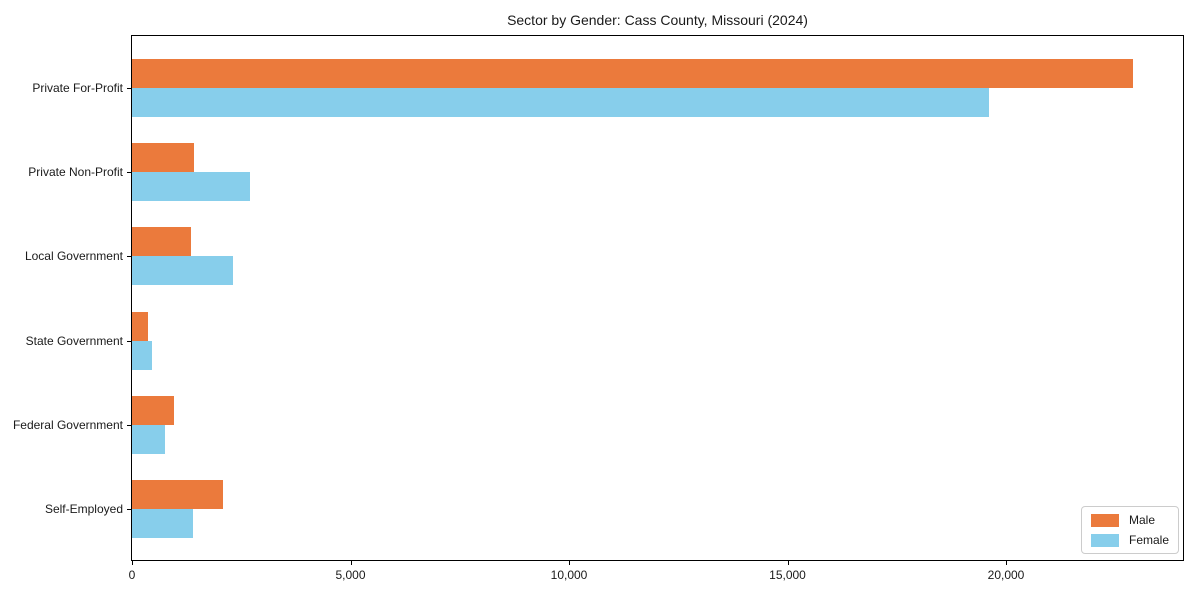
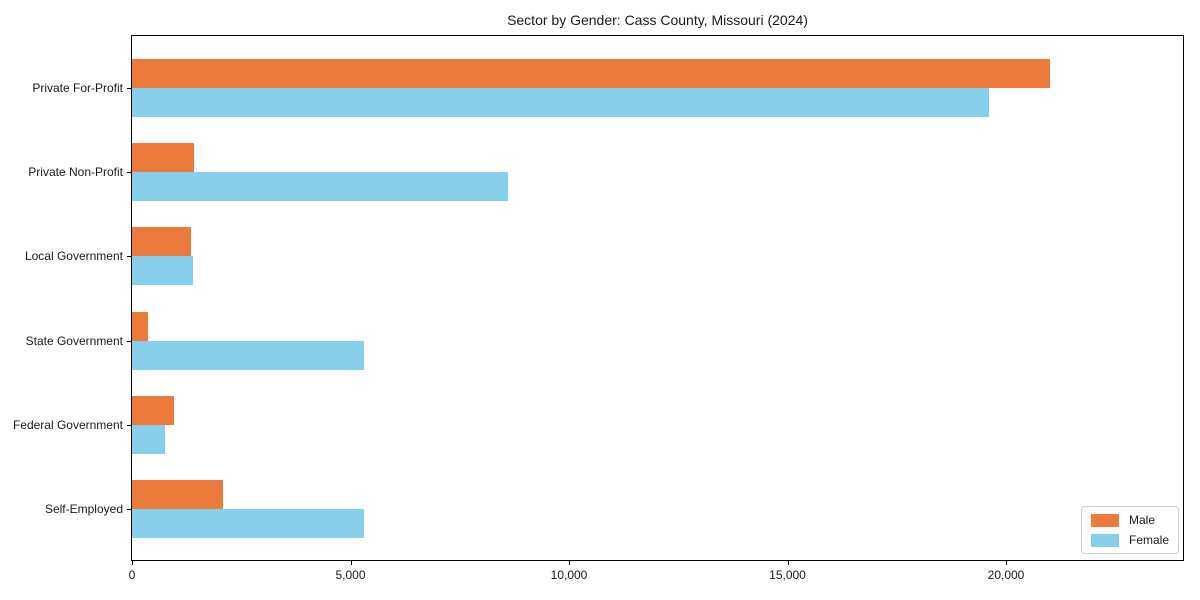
Male/Private For-Profit: 22900 -> 21000
Female/Private Non-Profit: 2700 -> 8600
Female/Local Government: 2300 -> 1400
Female/State Government: 500 -> 5300
Female/Self-Employed: 1400 -> 5300
